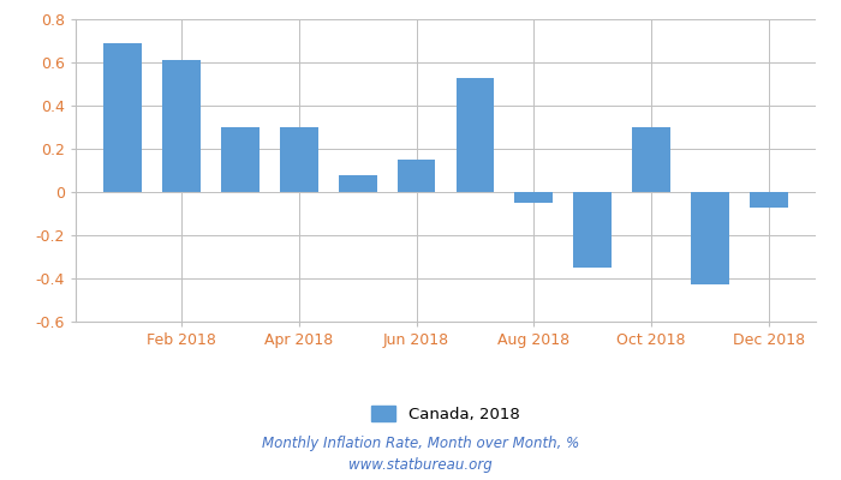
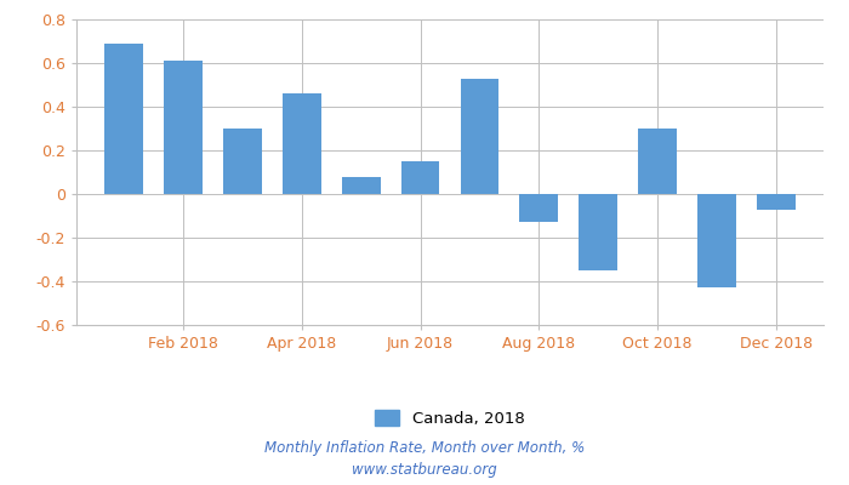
Apr 2018: 0.30 -> 0.46
Aug 2018: -0.05 -> -0.13
